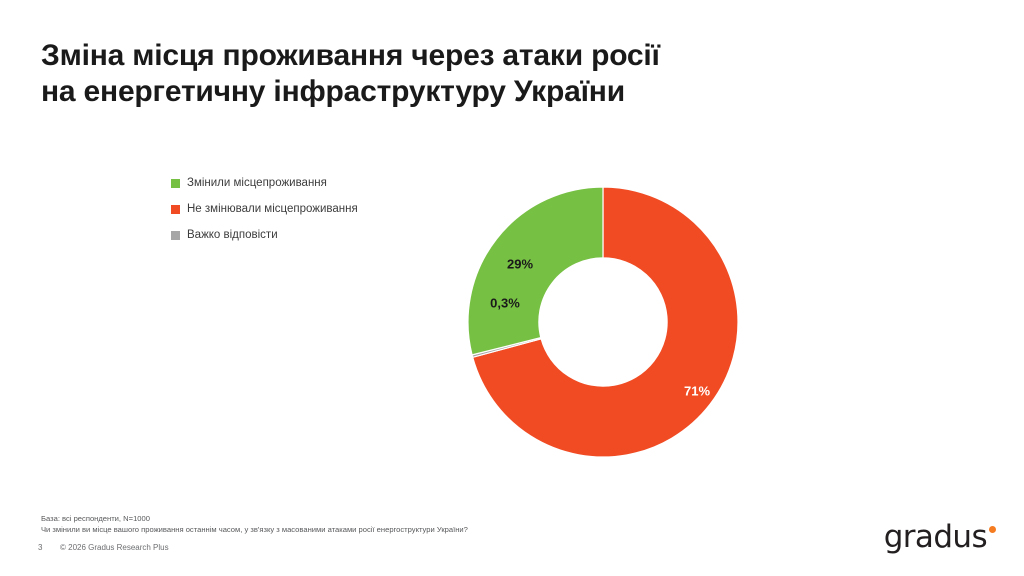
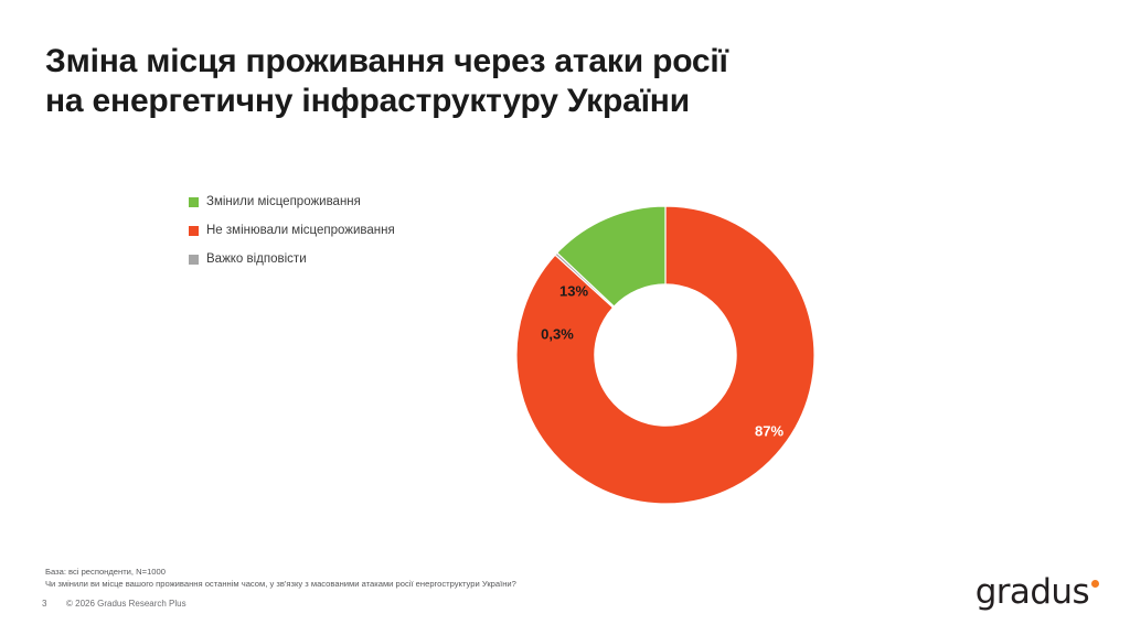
Змінили місцепроживання: 29% -> 13%
Не змінювали місцепроживання: 71% -> 87%
